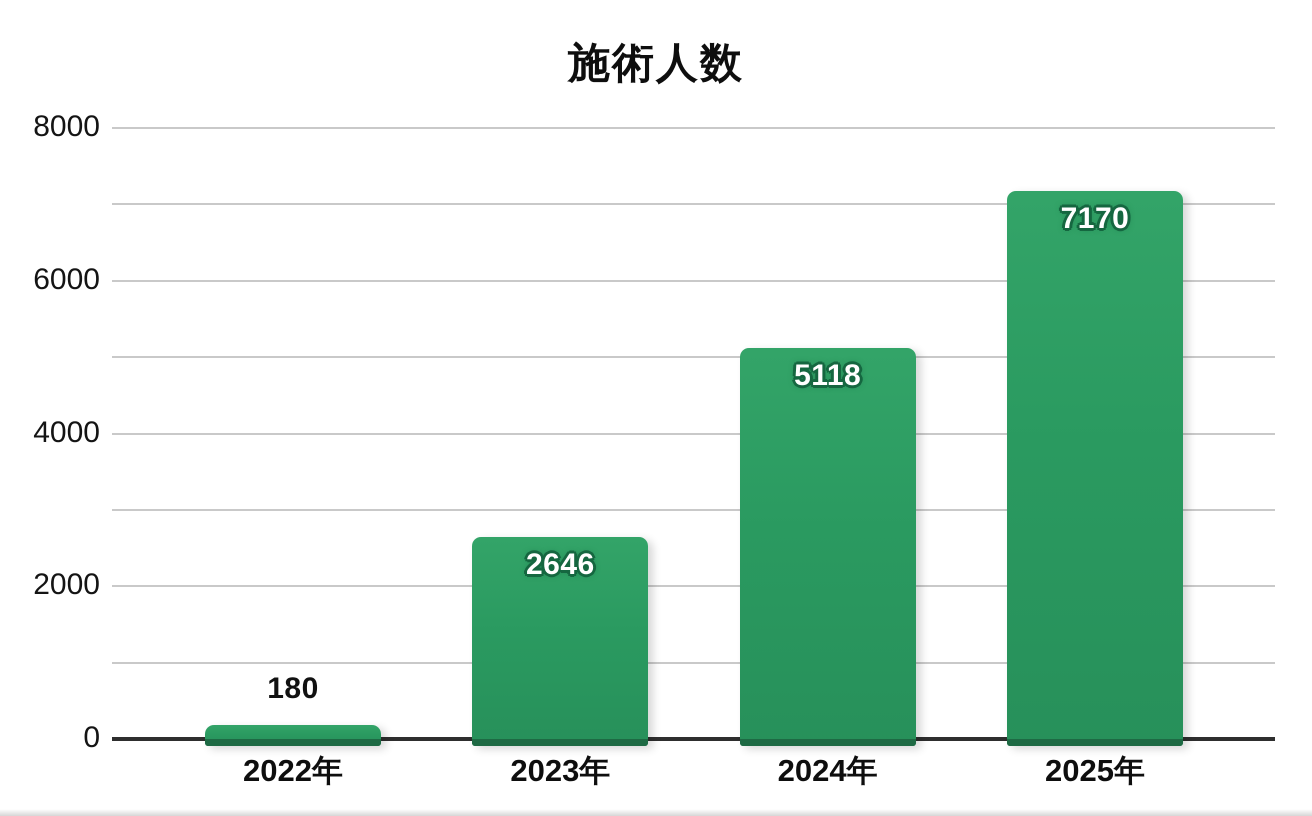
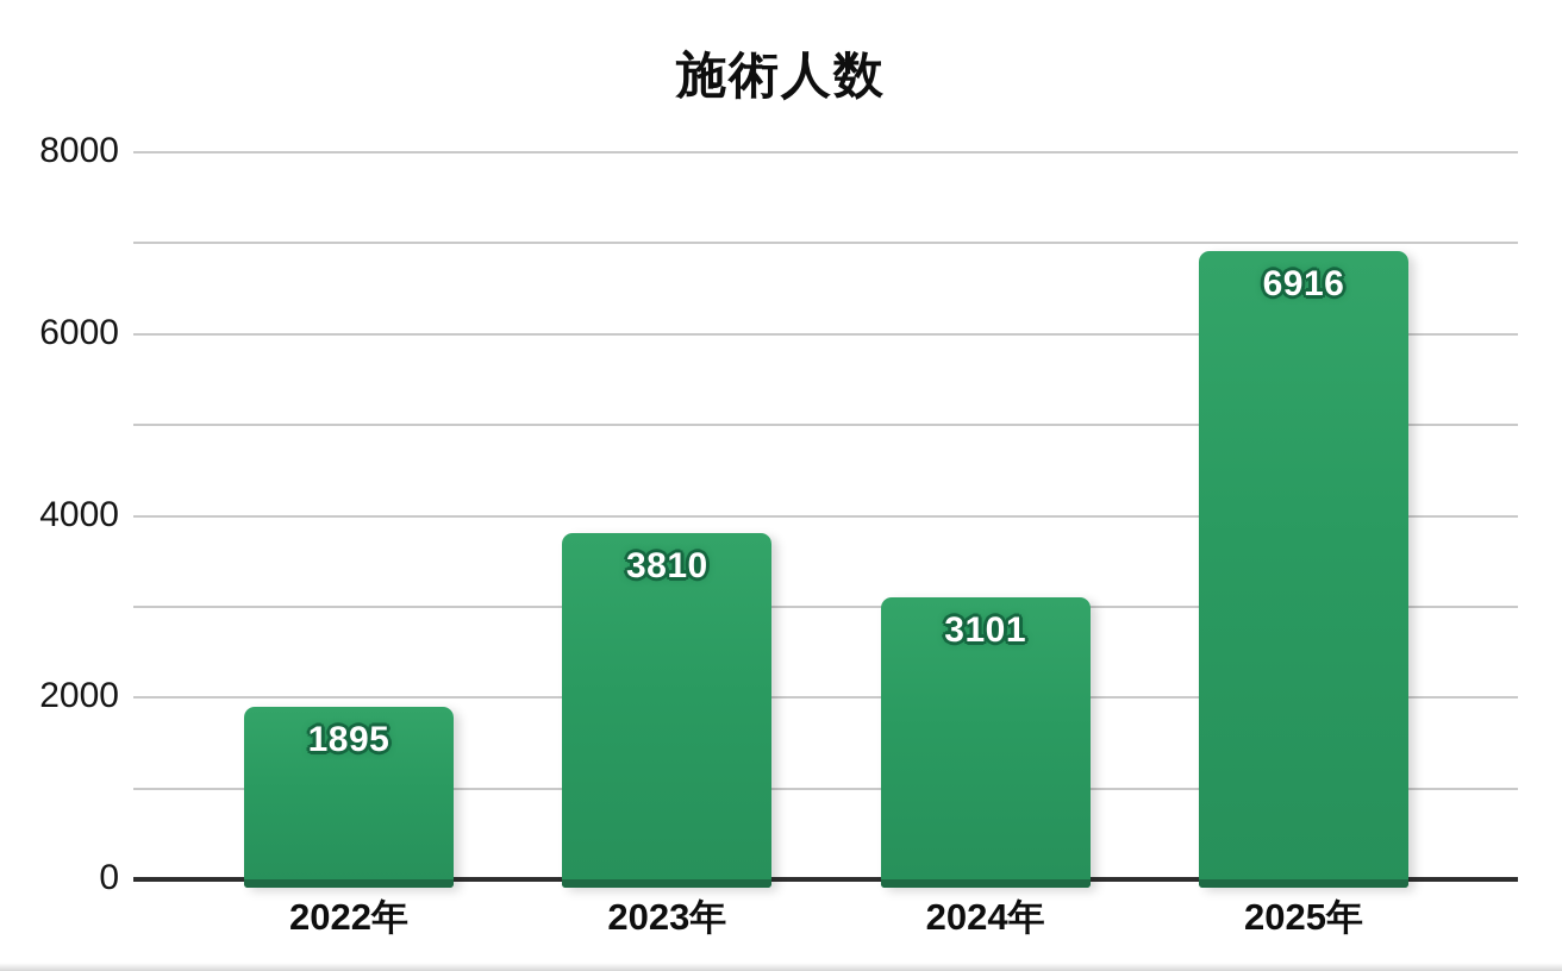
2022年: 180 -> 1895
2023年: 2646 -> 3810
2024年: 5118 -> 3101
2025年: 7170 -> 6916
